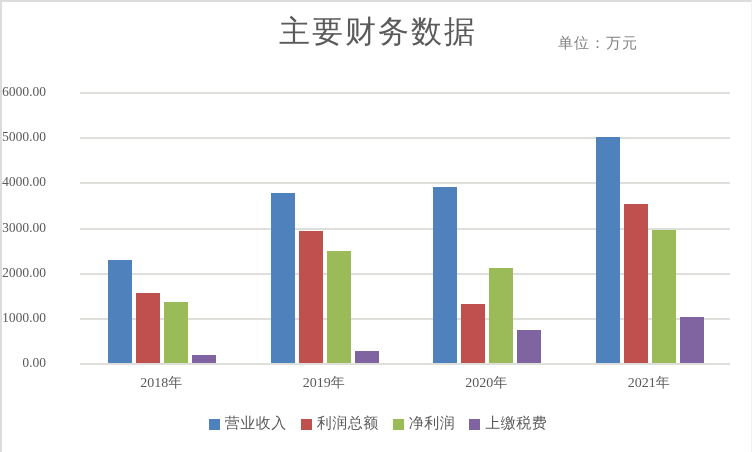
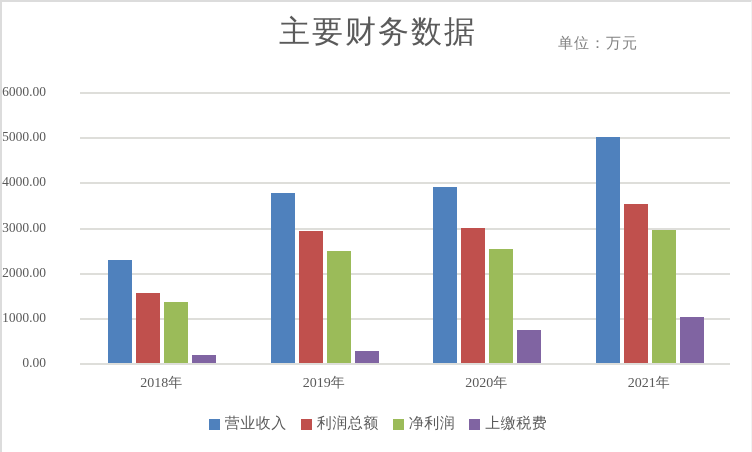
利润总额/2020年: 1300 -> 3000
净利润/2020年: 2100 -> 2500
